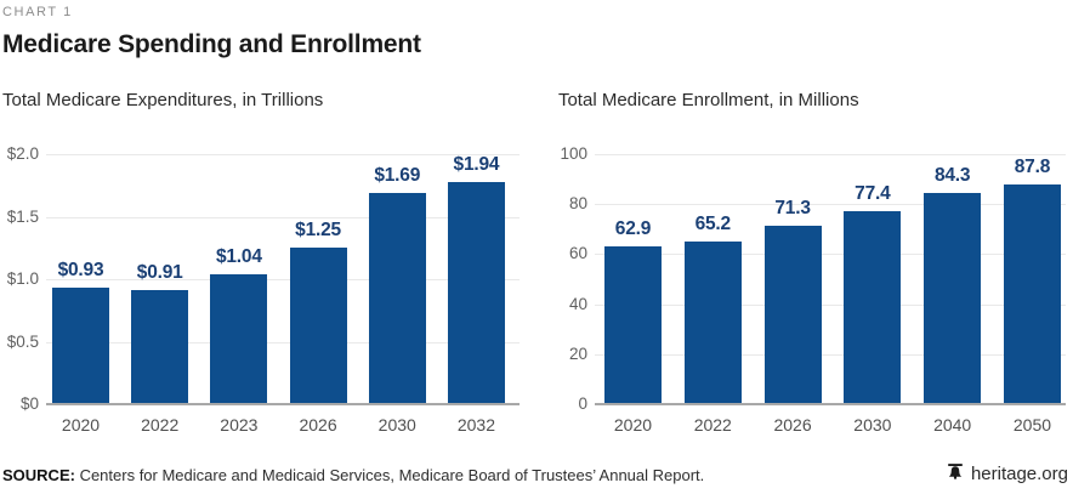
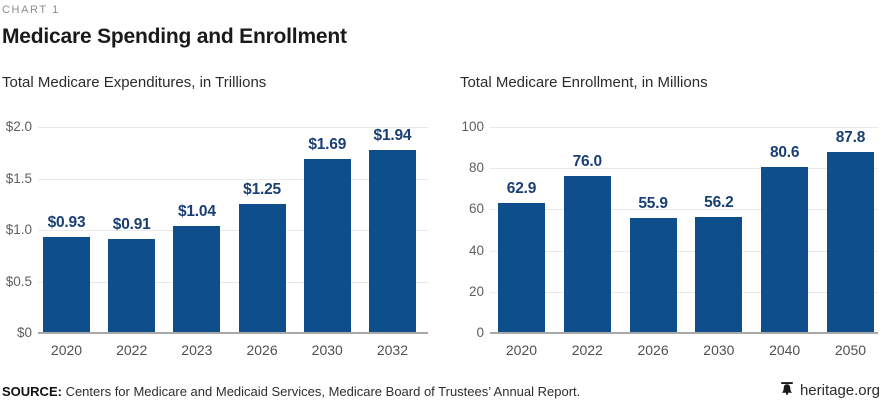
Total Medicare Enrollment, in Millions/2022: 65.2 -> 76.0
Total Medicare Enrollment, in Millions/2026: 71.3 -> 55.9
Total Medicare Enrollment, in Millions/2030: 77.4 -> 56.2
Total Medicare Enrollment, in Millions/2040: 84.3 -> 80.6
